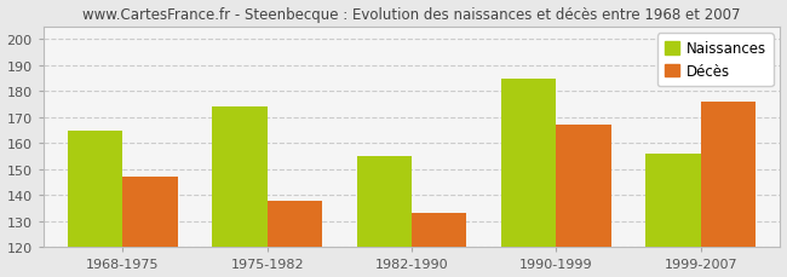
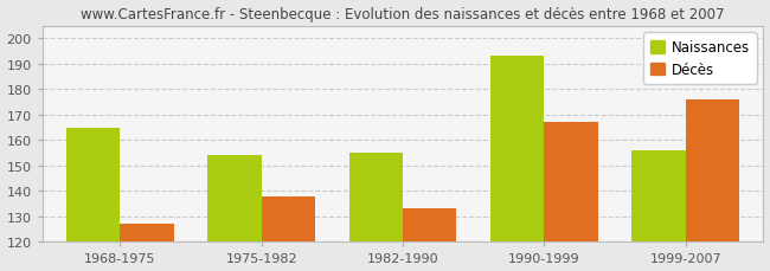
Décès/1968-1975: 147 -> 127
Naissances/1975-1982: 174 -> 154
Naissances/1990-1999: 185 -> 193
